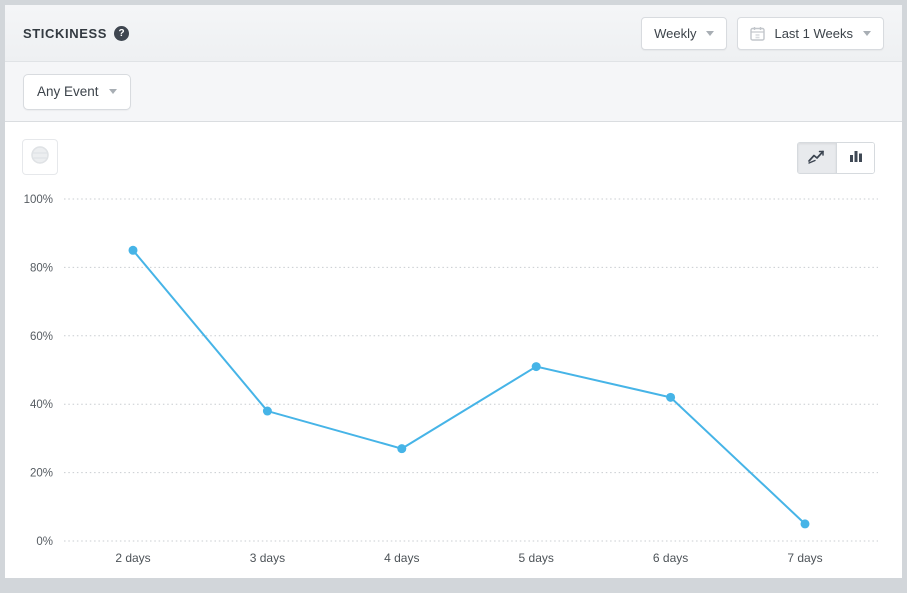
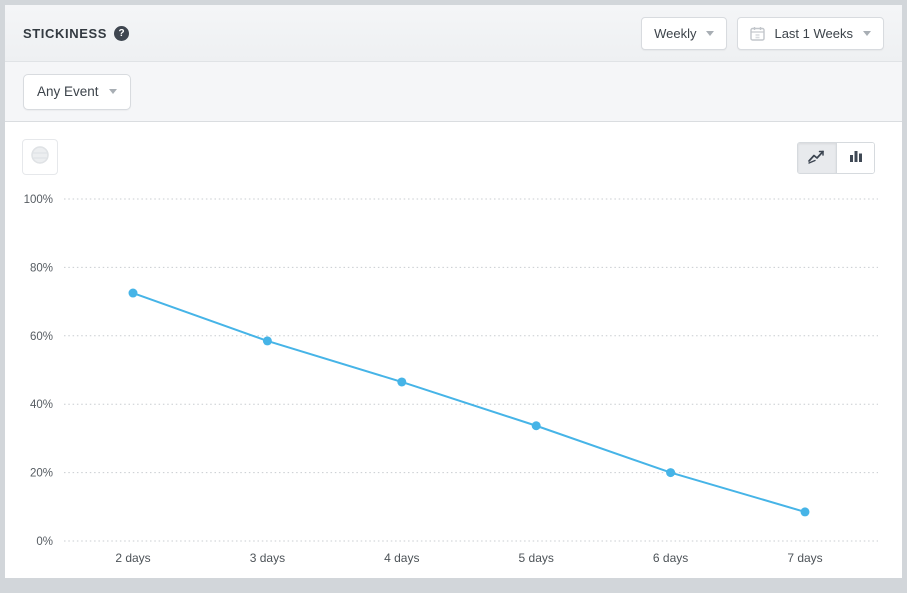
2 days: 85% -> 72%
3 days: 38% -> 58%
4 days: 27% -> 46%
5 days: 51% -> 34%
6 days: 42% -> 20%
7 days: 5% -> 8%
